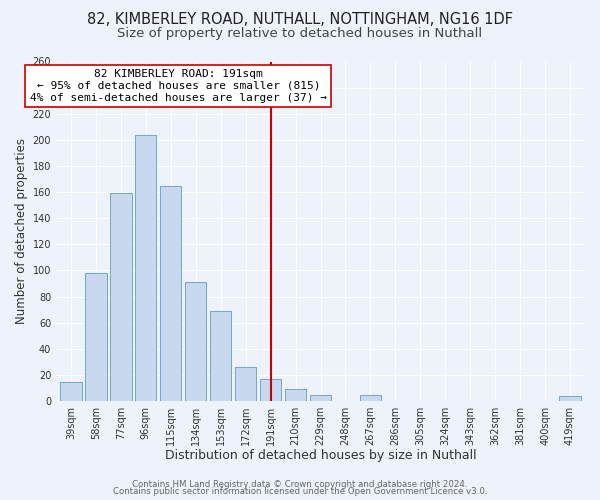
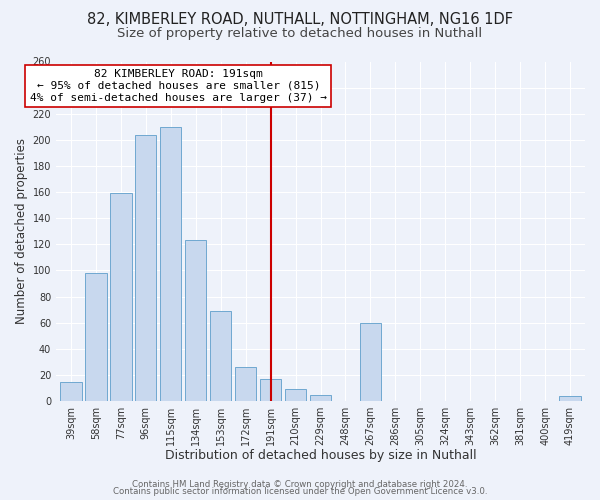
115sqm: 165 -> 210
134sqm: 91 -> 123
267sqm: 5 -> 60
